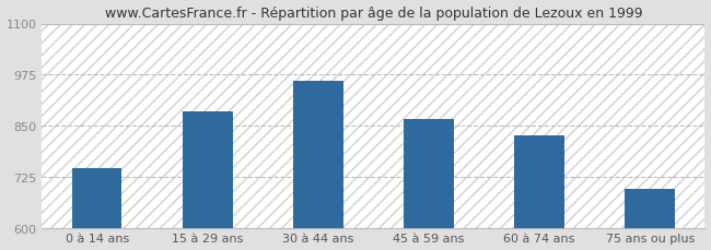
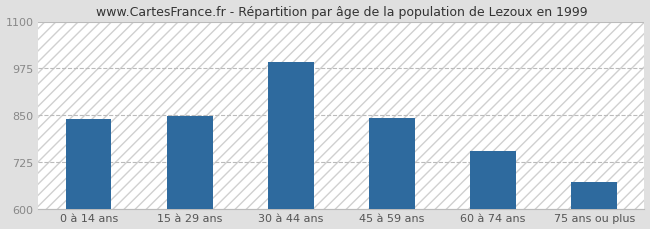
0 à 14 ans: 745 -> 840
15 à 29 ans: 885 -> 848
30 à 44 ans: 960 -> 993
45 à 59 ans: 865 -> 843
60 à 74 ans: 825 -> 755
75 ans ou plus: 695 -> 670
